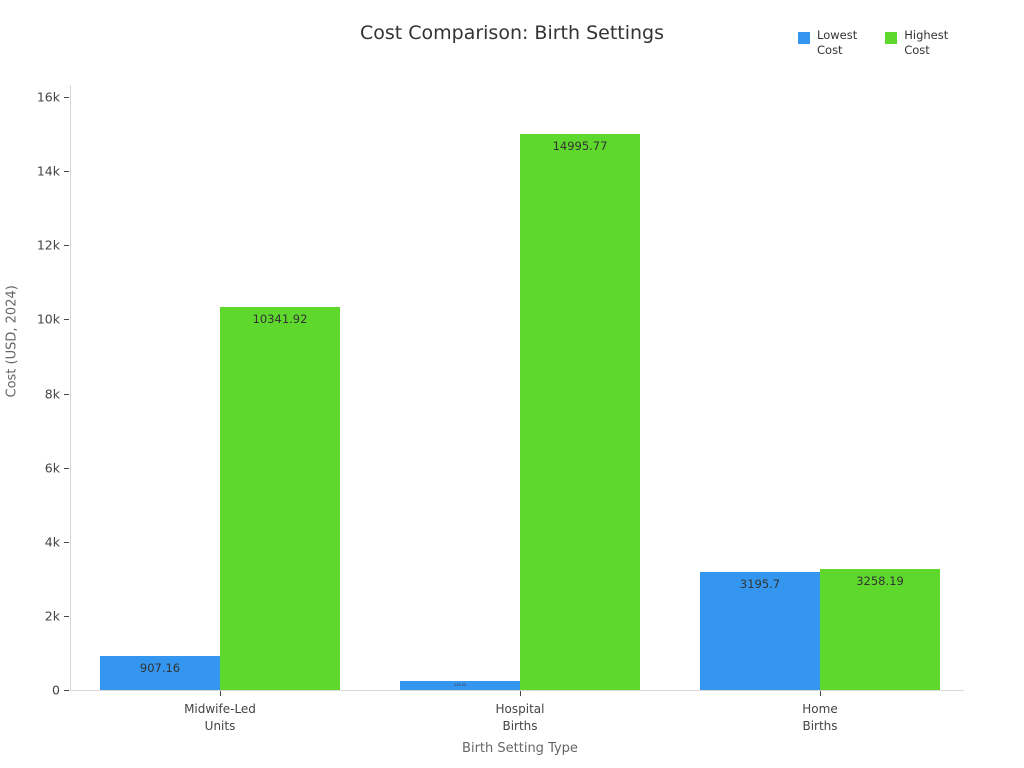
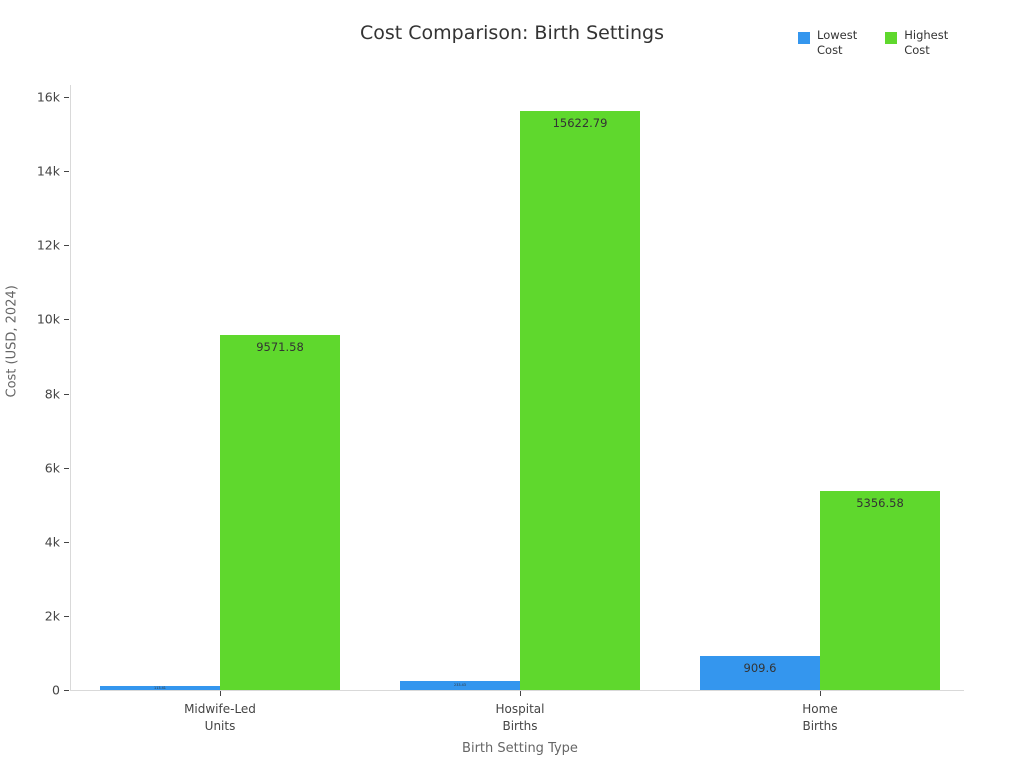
Lowest Cost/Midwife-Led Units: 907.16 -> 113.41
Highest Cost/Midwife-Led Units: 10341.92 -> 9571.58
Highest Cost/Hospital Births: 14995.77 -> 15622.79
Lowest Cost/Home Births: 3195.7 -> 909.6
Highest Cost/Home Births: 3258.19 -> 5356.58
